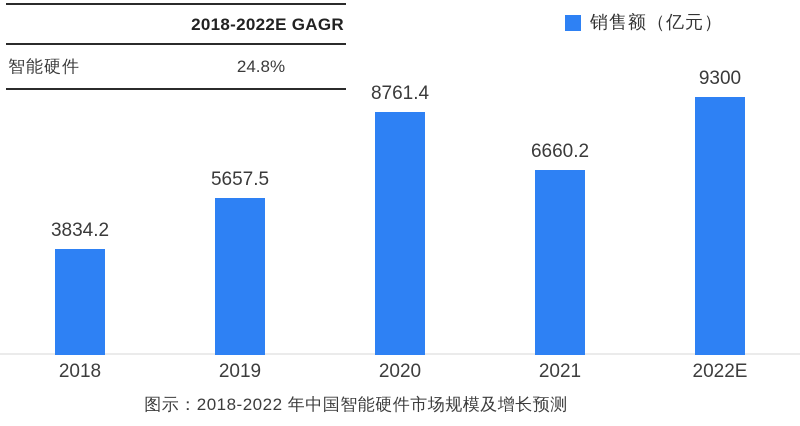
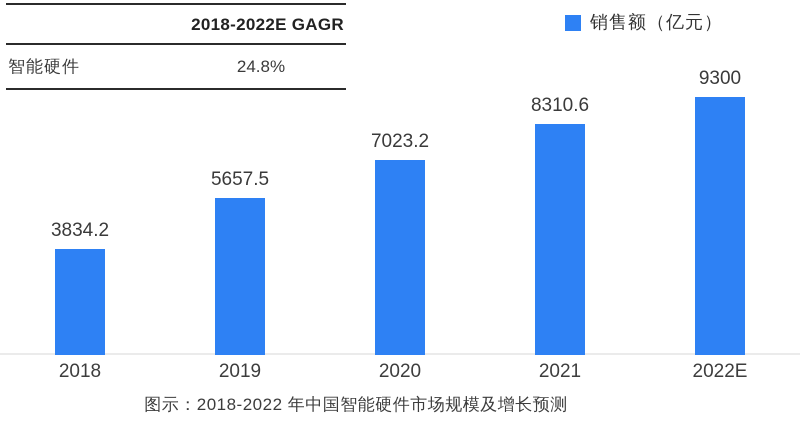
2020: 8761.4 -> 7023.2
2021: 6660.2 -> 8310.6
